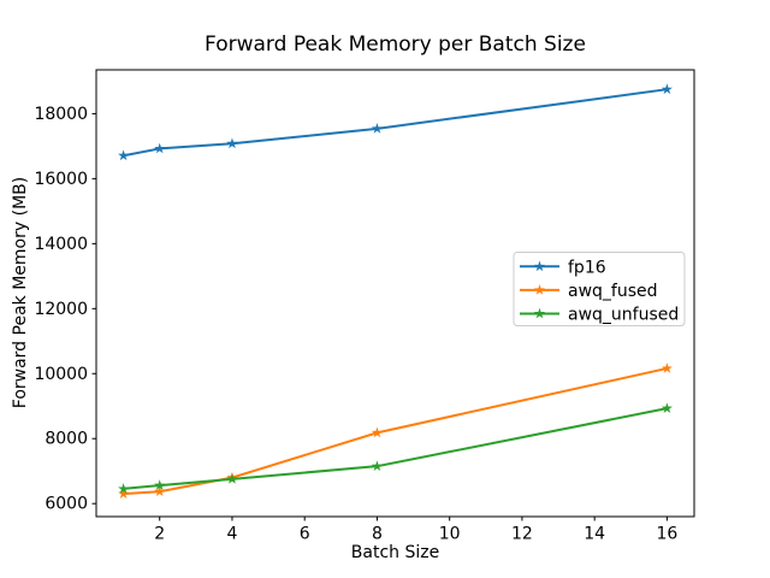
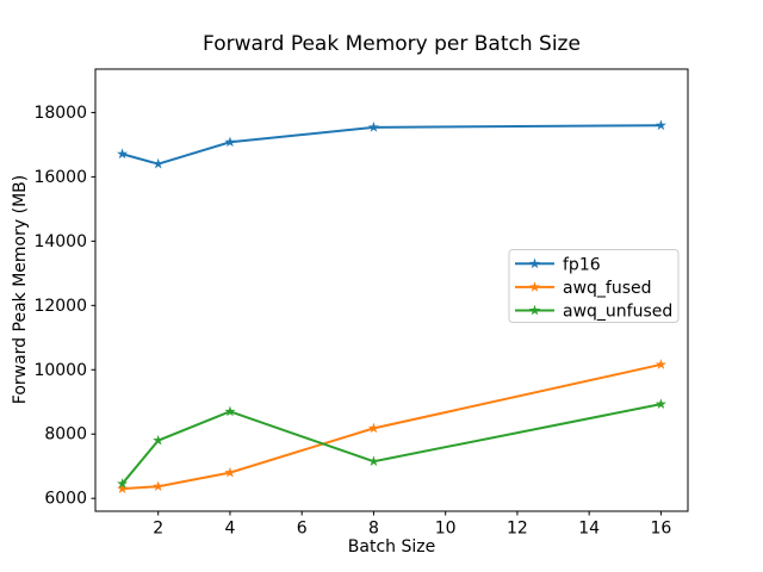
fp16/2: 16900 -> 16400
awq_unfused/2: 6600 -> 7800
awq_unfused/4: 6800 -> 8700
fp16/16: 18800 -> 17600
